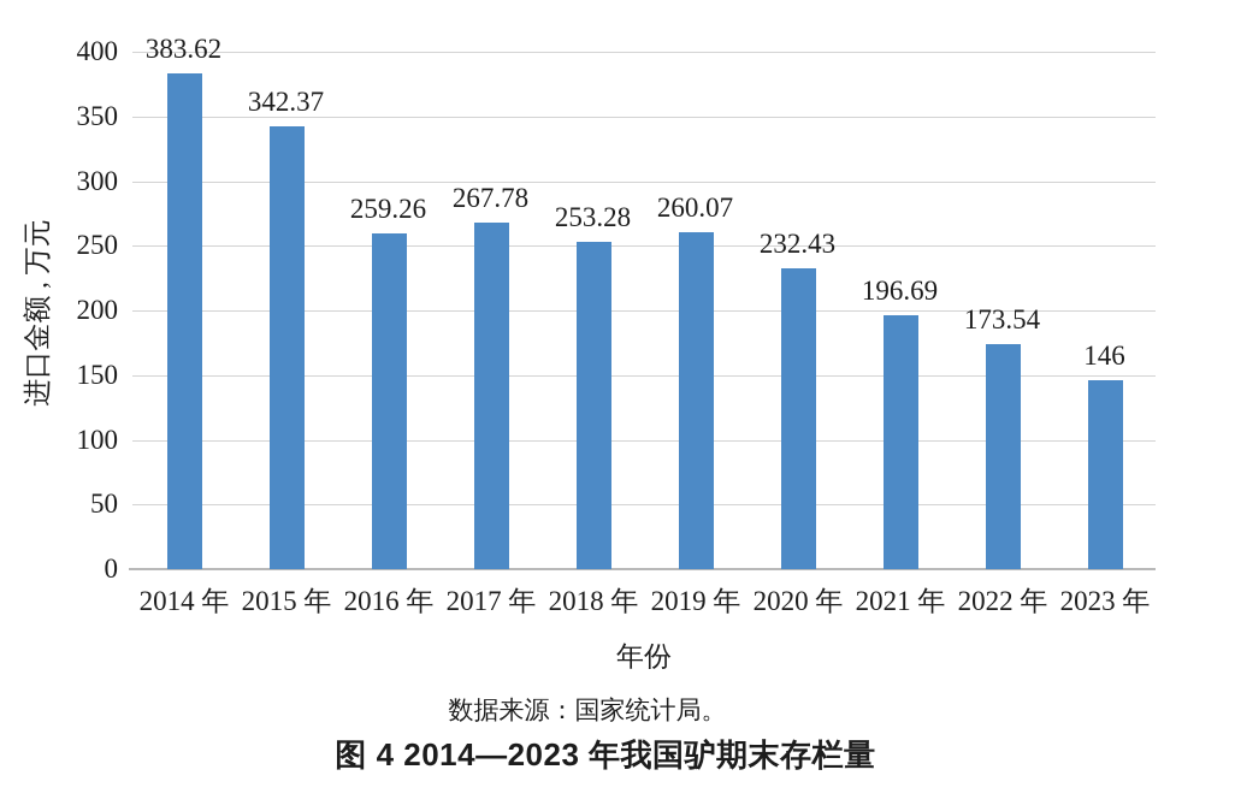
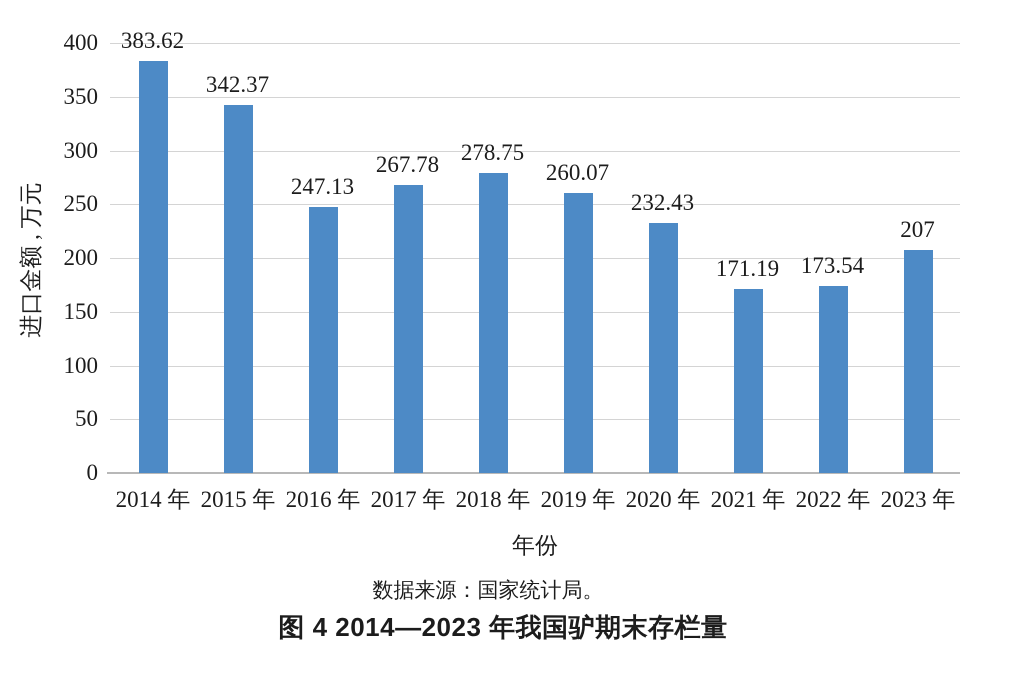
2016 年: 259.26 -> 247.13
2018 年: 253.28 -> 278.75
2021 年: 196.69 -> 171.19
2023 年: 146 -> 207
